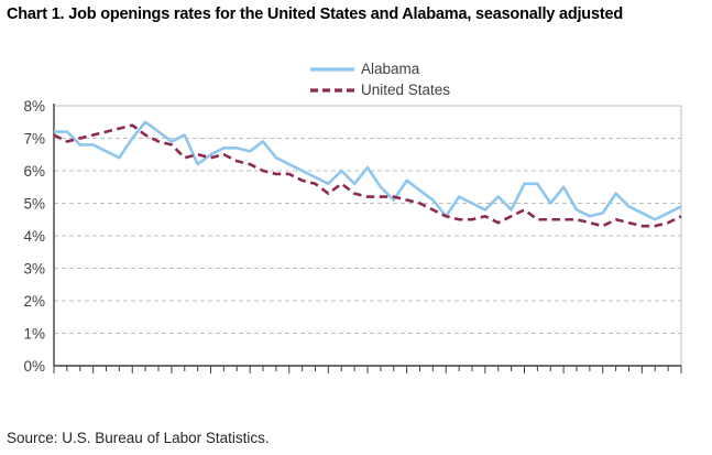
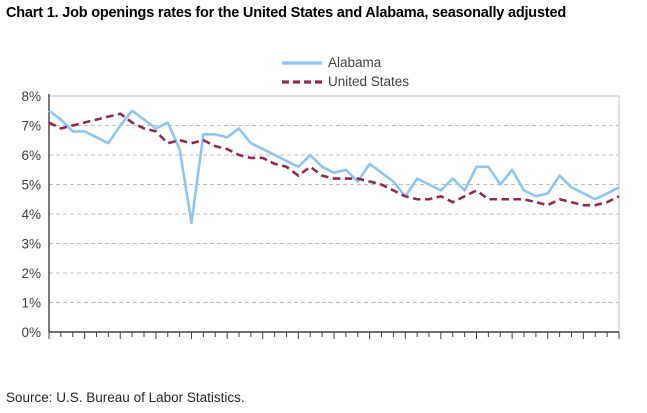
Alabama/Oct 2021: 7.2% -> 7.5%
Alabama/Oct 2022: 6.5% -> 3.7%
Alabama/Oct 2023: 6.1% -> 5.4%
